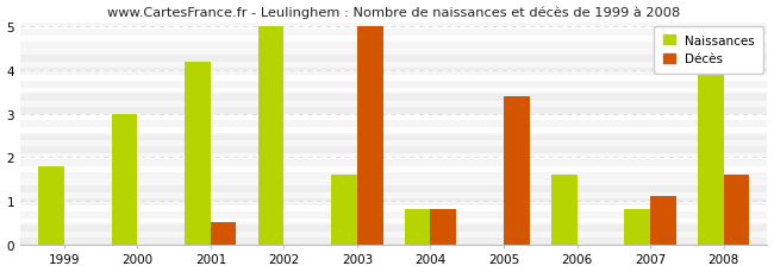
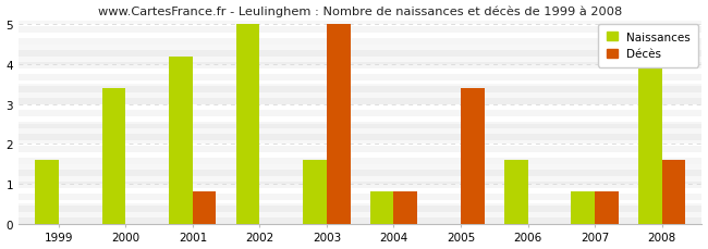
Naissances/1999: 1.8 -> 1.6
Naissances/2000: 3.0 -> 3.4
Décès/2001: 0.5 -> 0.8
Décès/2007: 1.1 -> 0.8
